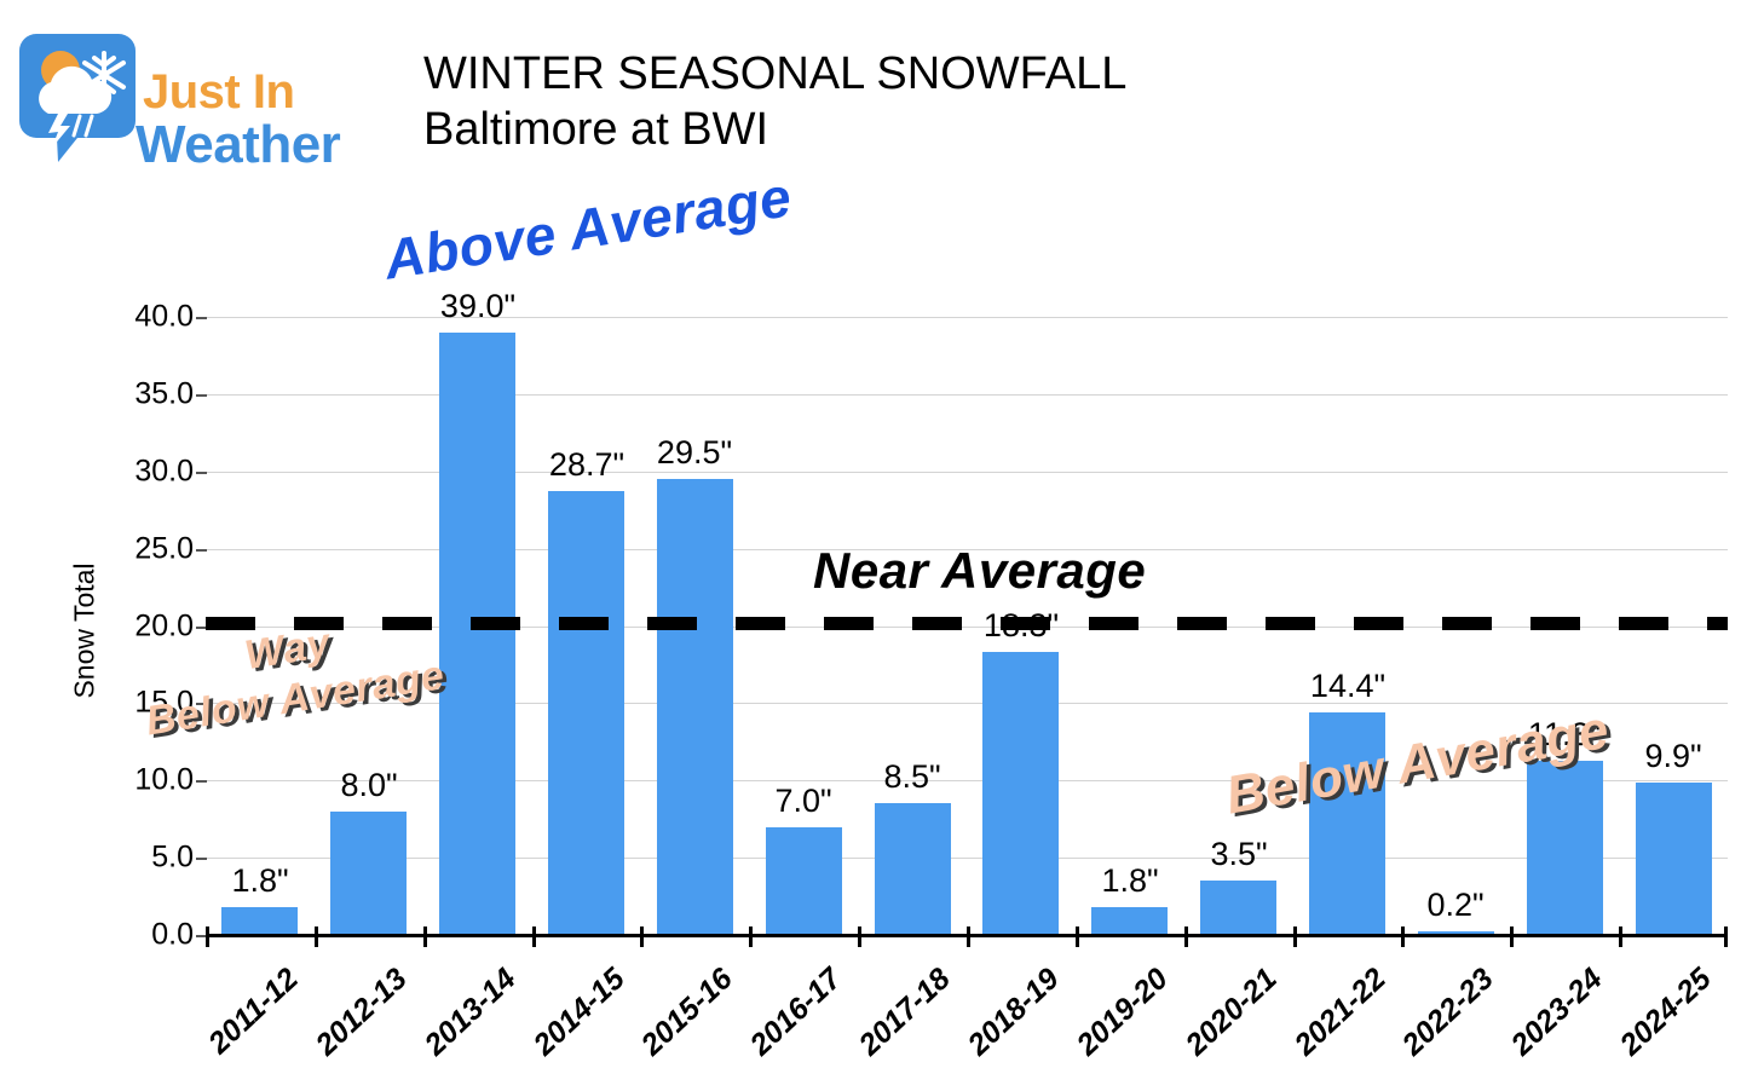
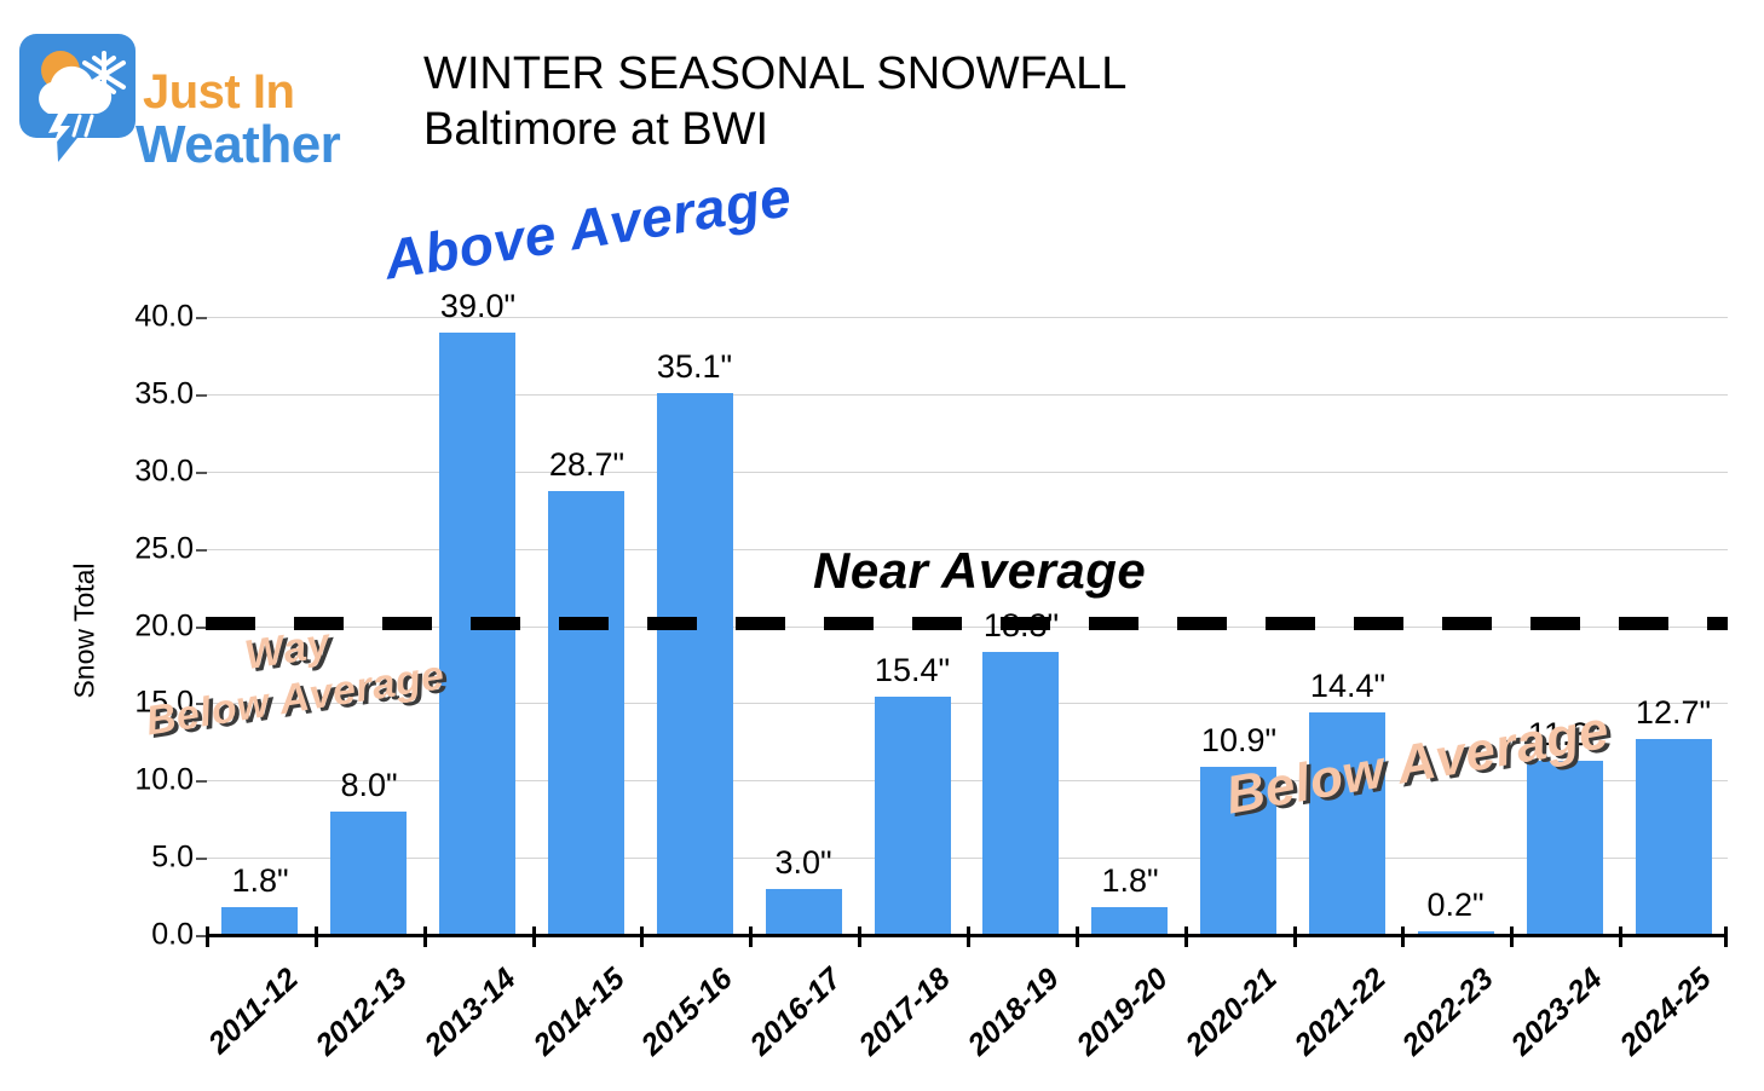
2015-16: 29.5 -> 35.1
2016-17: 7.0 -> 3.0
2017-18: 8.5 -> 15.4
2020-21: 3.5 -> 10.9
2024-25: 9.9 -> 12.7
